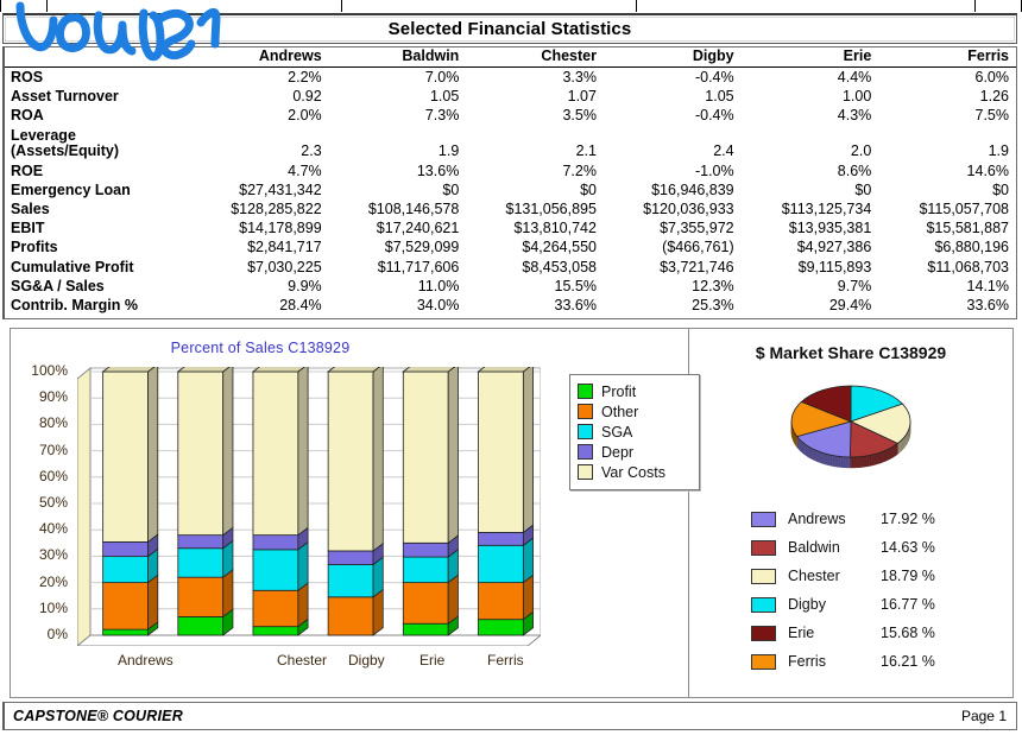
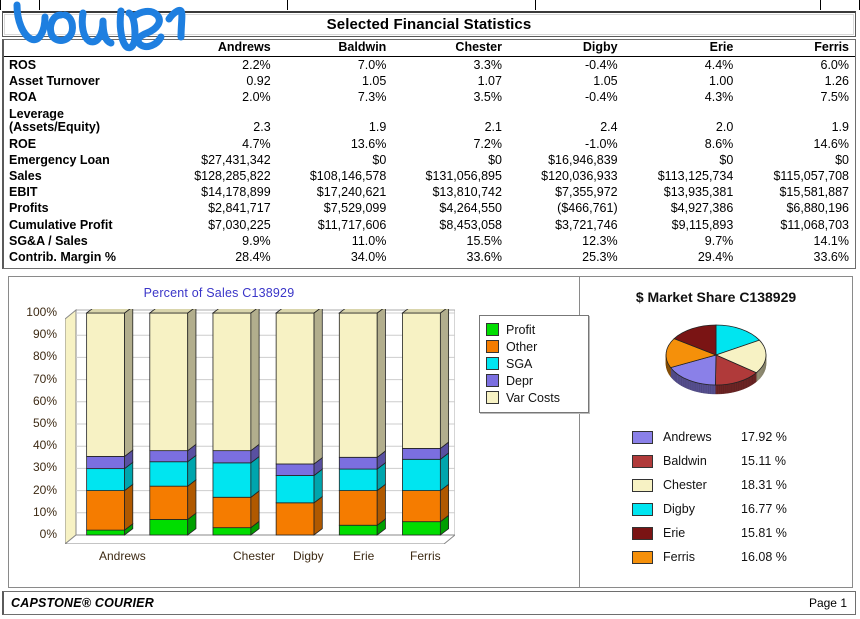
$ Market Share C138929/Baldwin: 14.63 -> 15.11
$ Market Share C138929/Chester: 18.79 -> 18.31
$ Market Share C138929/Erie: 15.68 -> 15.81
$ Market Share C138929/Ferris: 16.21 -> 16.08
